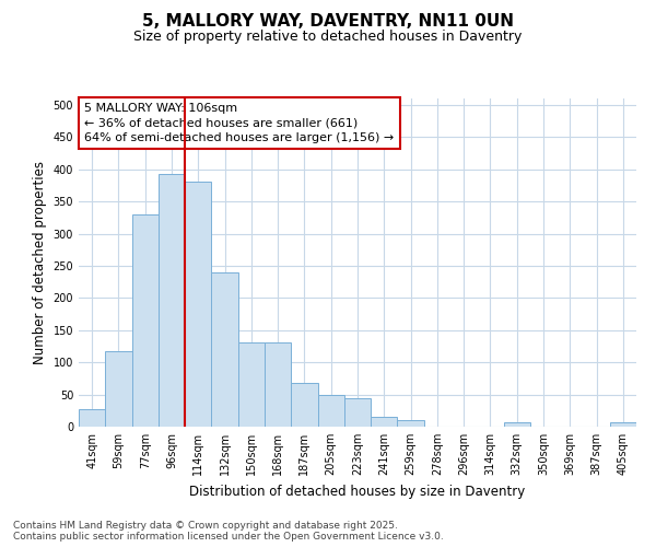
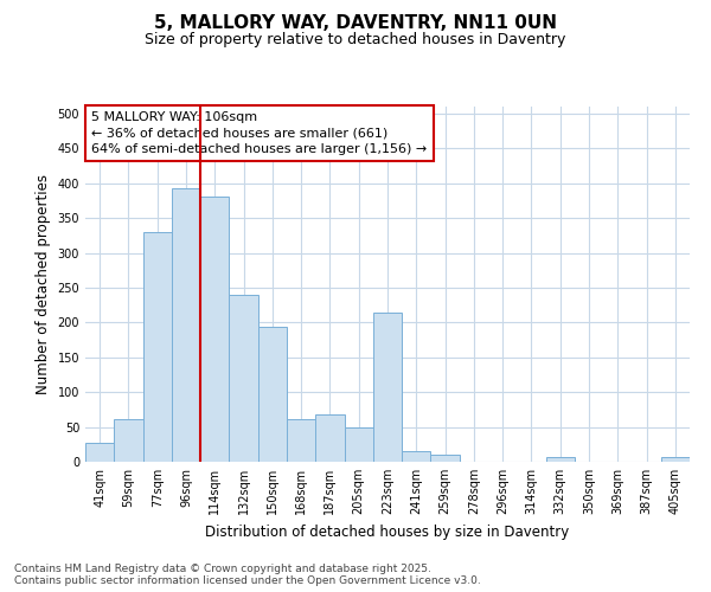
59sqm: 117 -> 62
150sqm: 131 -> 194
168sqm: 131 -> 62
223sqm: 45 -> 214
